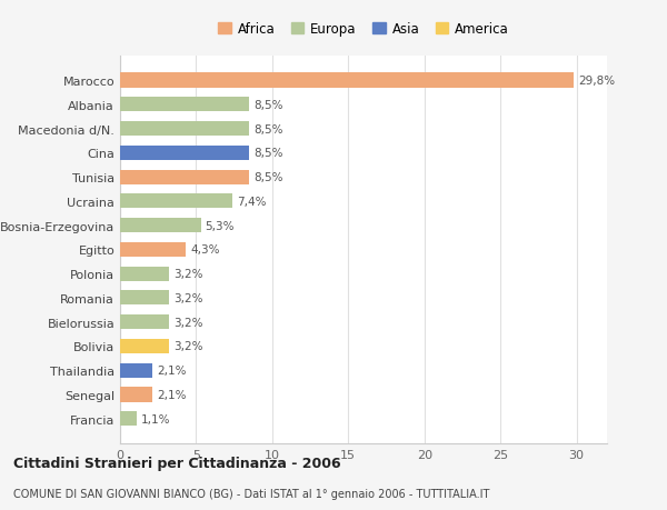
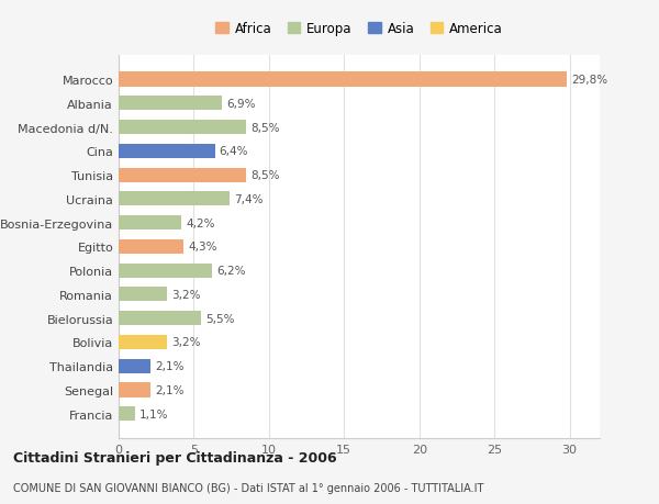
Albania: 8,5% -> 6,9%
Cina: 8,5% -> 6,4%
Bosnia-Erzegovina: 5,3% -> 4,2%
Polonia: 3,2% -> 6,2%
Bielorussia: 3,2% -> 5,5%
